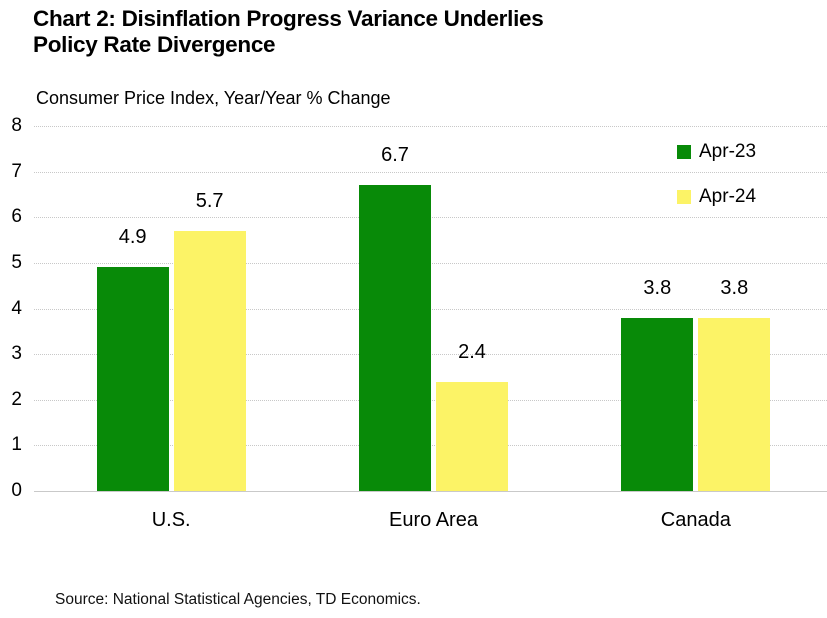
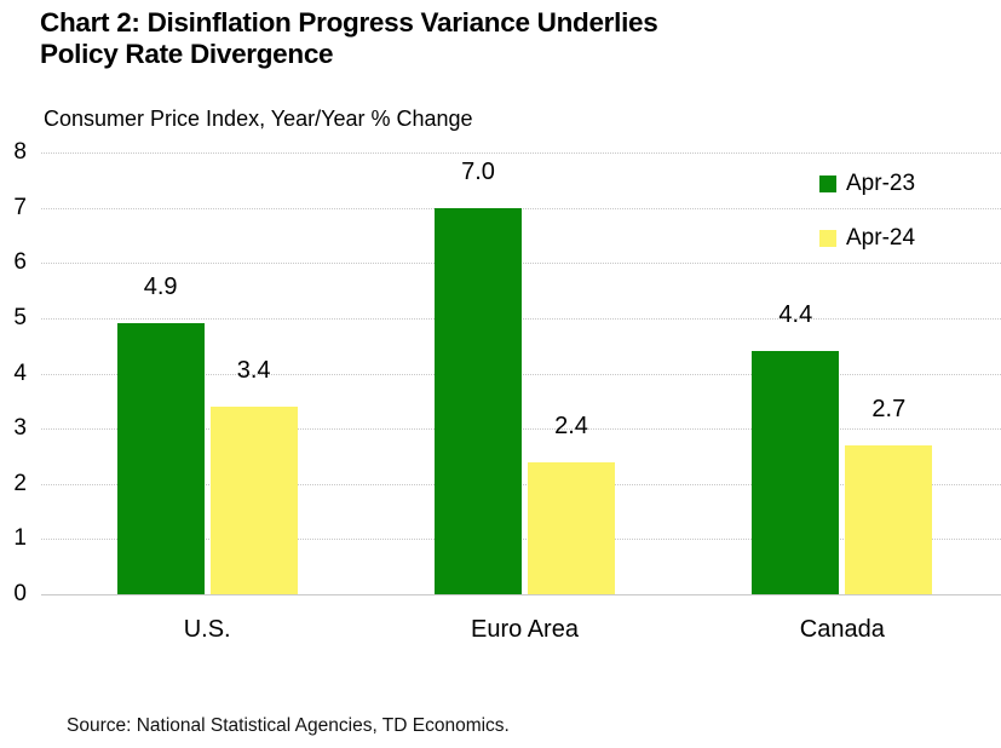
Apr-24/U.S.: 5.7 -> 3.4
Apr-23/Euro Area: 6.7 -> 7.0
Apr-23/Canada: 3.8 -> 4.4
Apr-24/Canada: 3.8 -> 2.7
